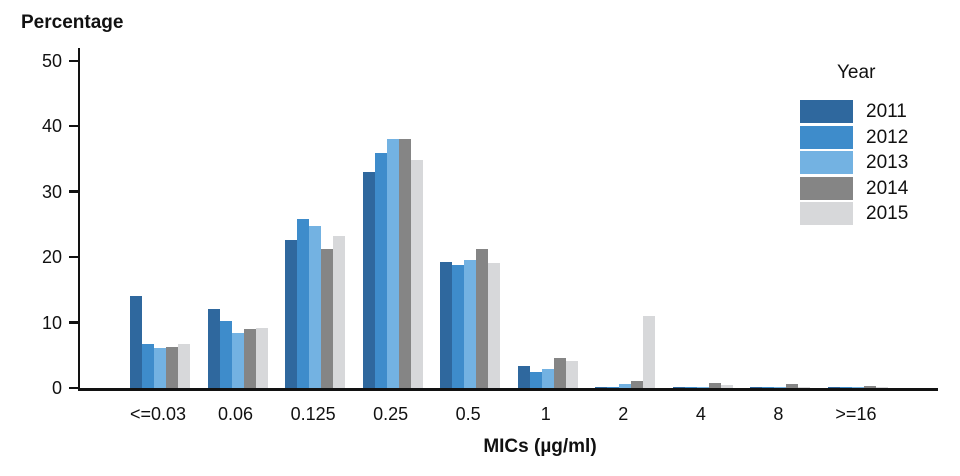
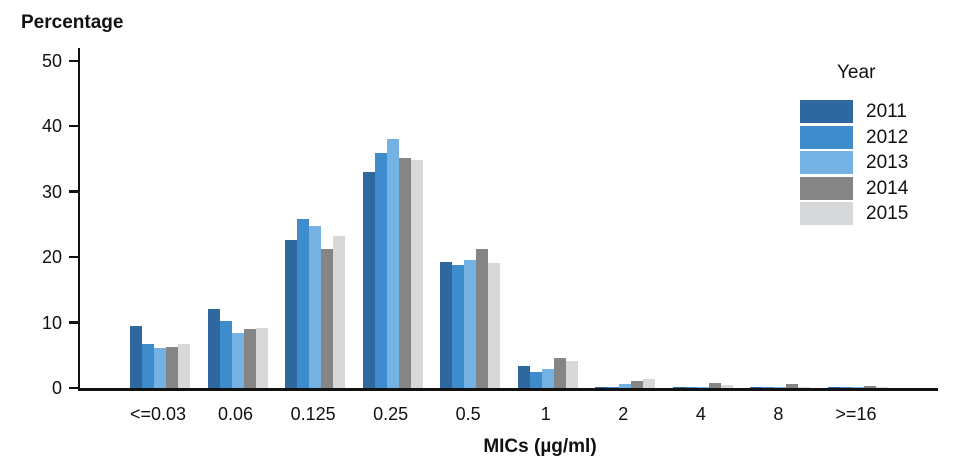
2011/<=0.03: 14 -> 10
2014/0.25: 38 -> 35
2015/2: 11 -> 1
